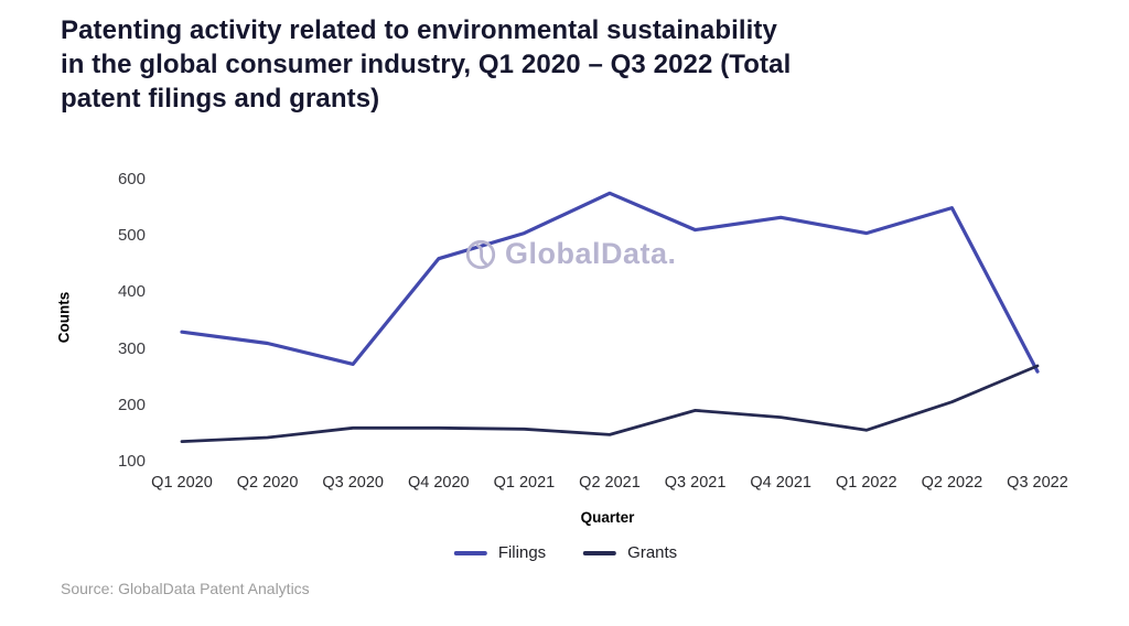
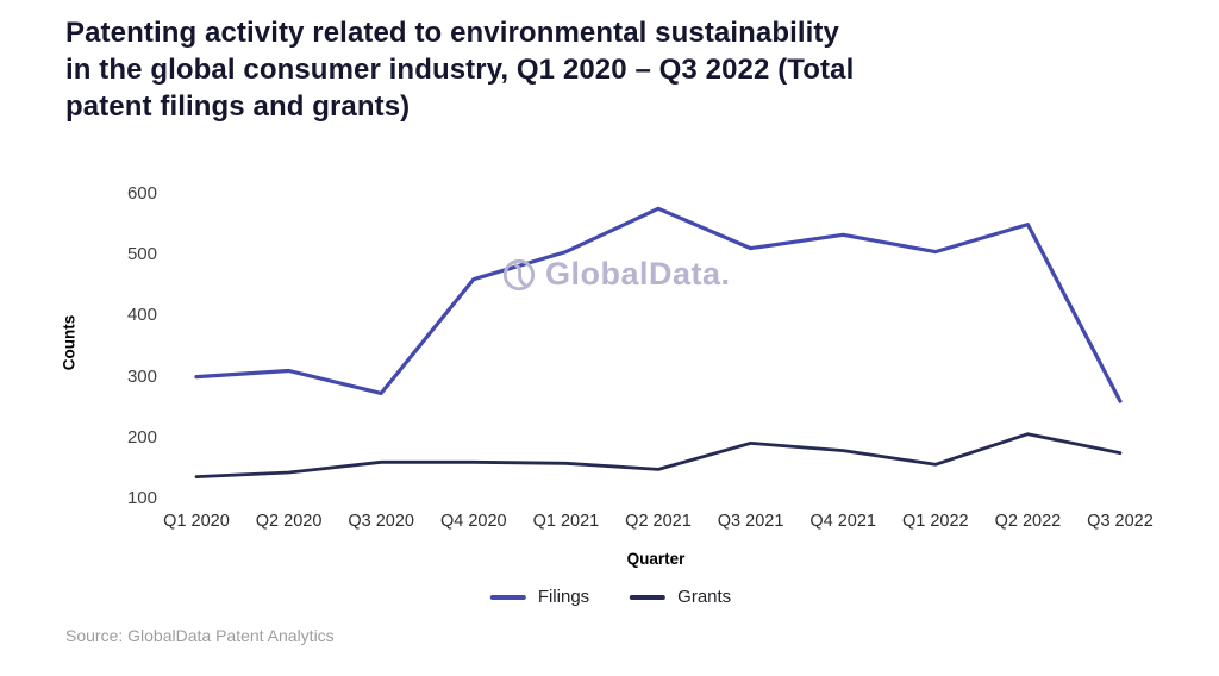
Filings/Q1 2020: 330 -> 300
Grants/Q3 2022: 270 -> 180
